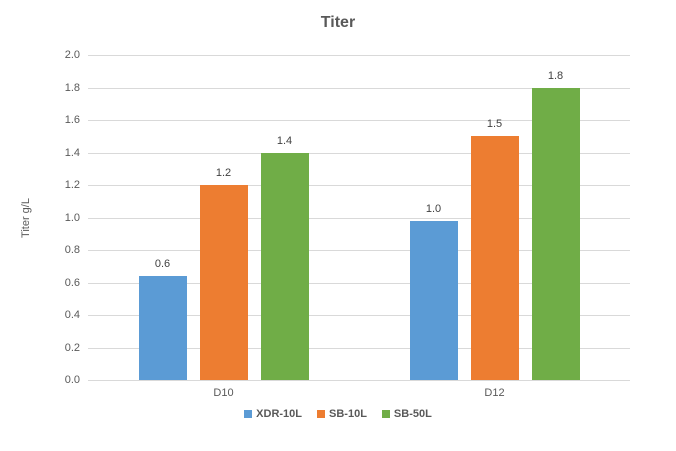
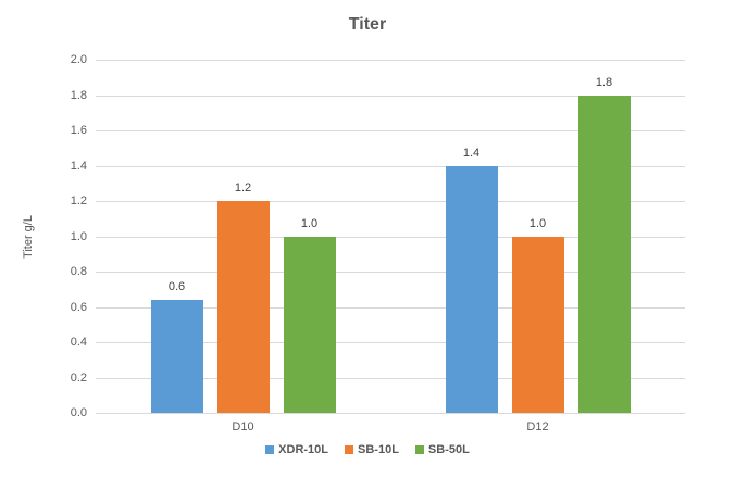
SB-50L/D10: 1.4 -> 1.0
XDR-10L/D12: 1.0 -> 1.4
SB-10L/D12: 1.5 -> 1.0
